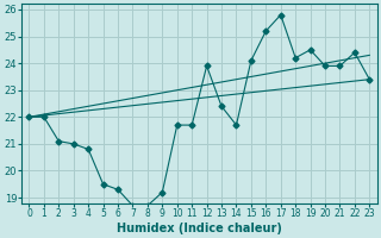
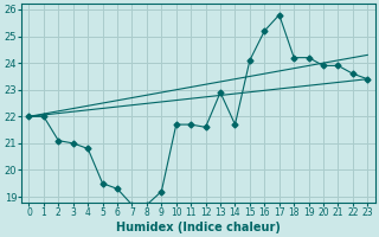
12: 23.9 -> 21.6
13: 22.4 -> 22.9
19: 24.5 -> 24.2
22: 24.4 -> 23.6
